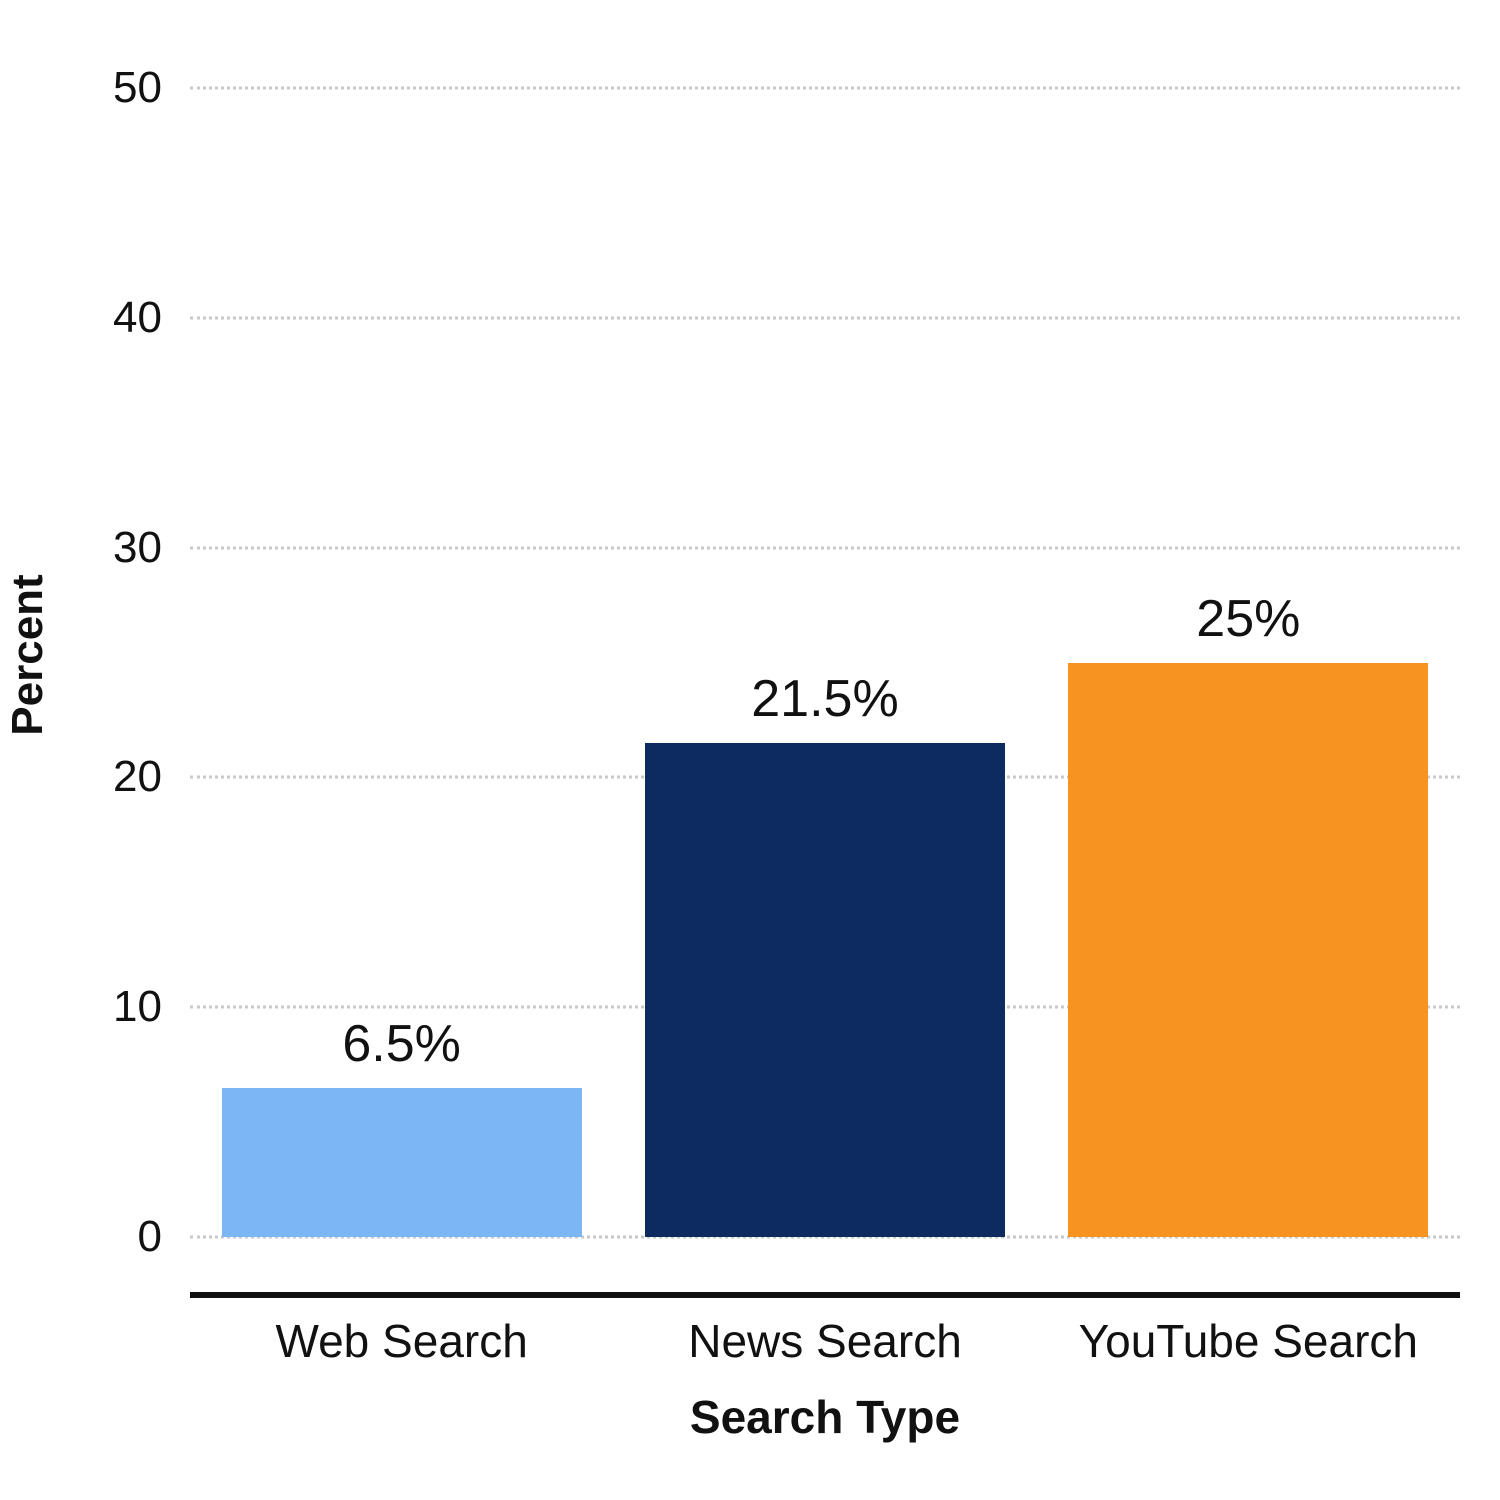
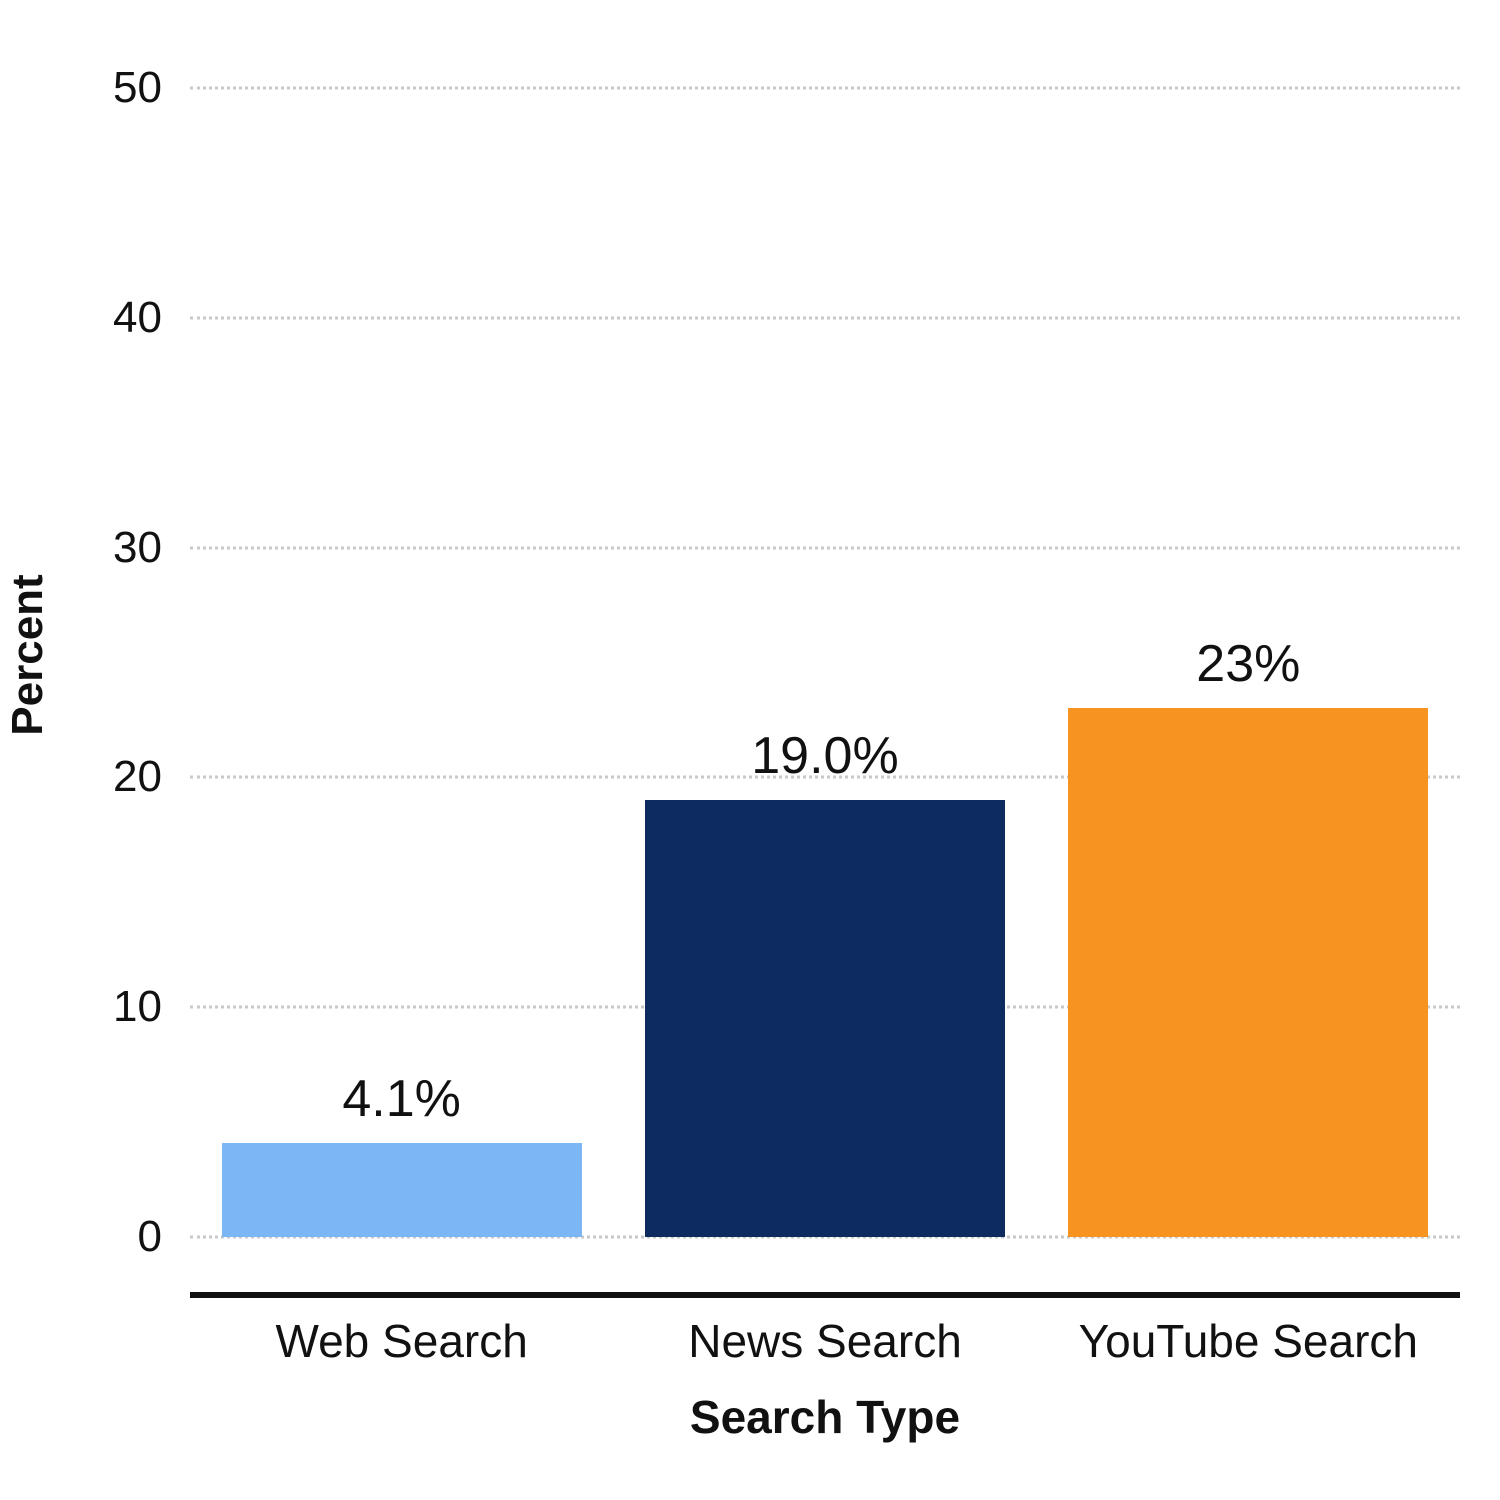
Web Search: 6.5% -> 4.1%
News Search: 21.5% -> 19.0%
YouTube Search: 25% -> 23%
